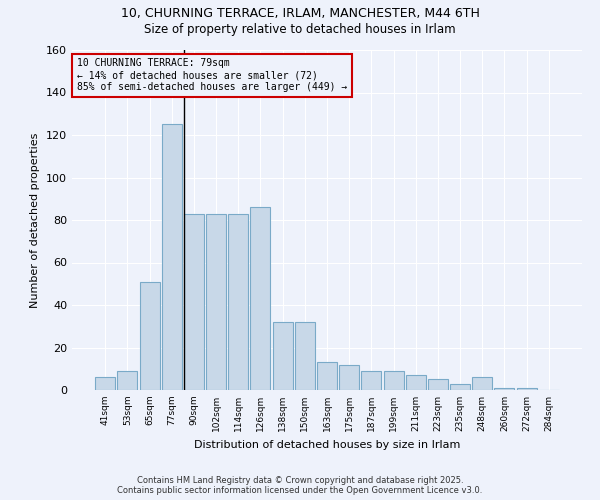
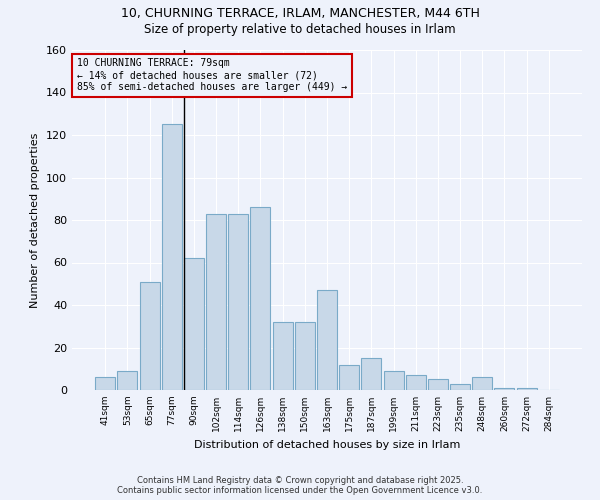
90sqm: 83 -> 62
163sqm: 13 -> 47
187sqm: 9 -> 15
